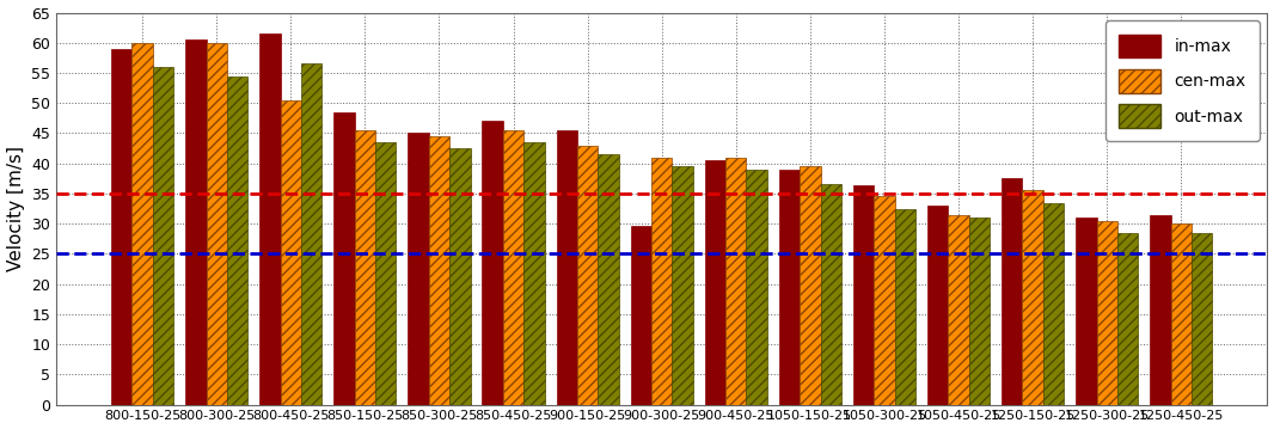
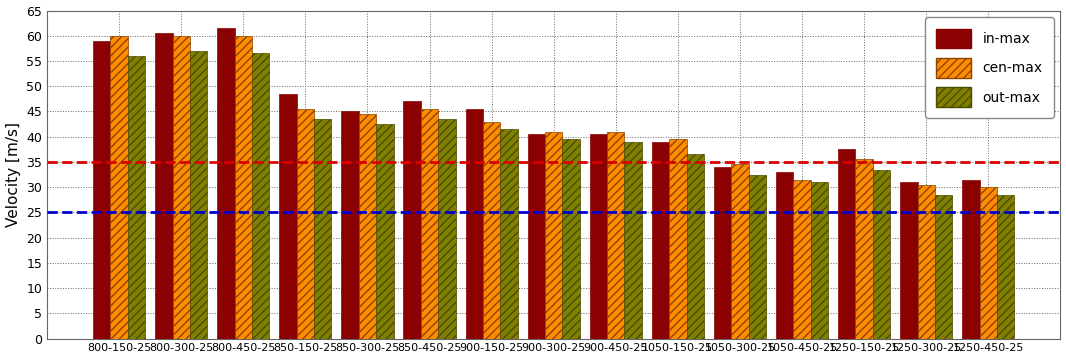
out-max/800-300-25: 54.4 -> 57.0
cen-max/800-450-25: 50.4 -> 60.0
in-max/900-300-25: 29.6 -> 40.5
in-max/1050-300-25: 36.4 -> 34.0
